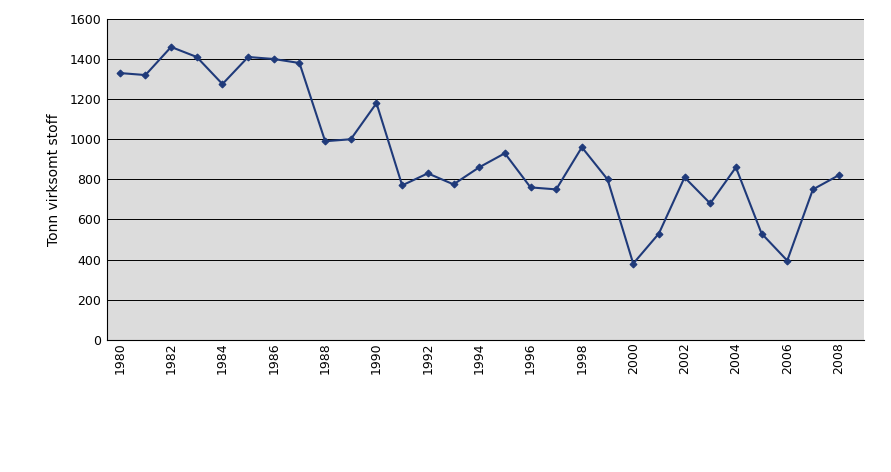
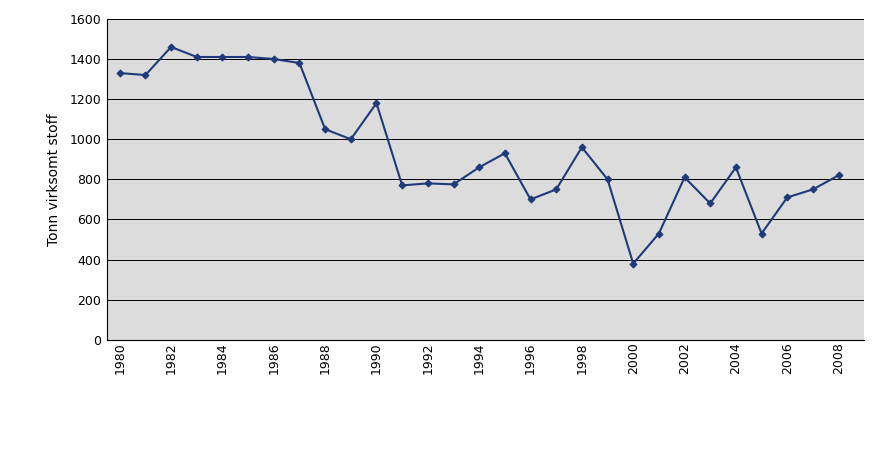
1984: 1275 -> 1410
1988: 990 -> 1050
1992: 830 -> 780
1996: 760 -> 700
2006: 395 -> 710
